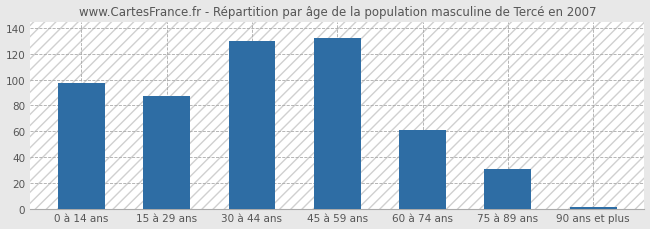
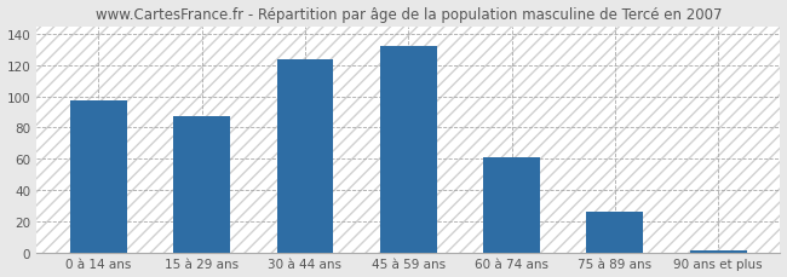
30 à 44 ans: 130 -> 124
75 à 89 ans: 31 -> 26
